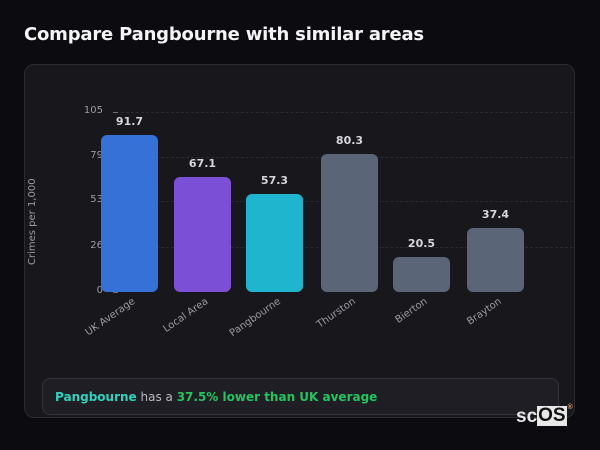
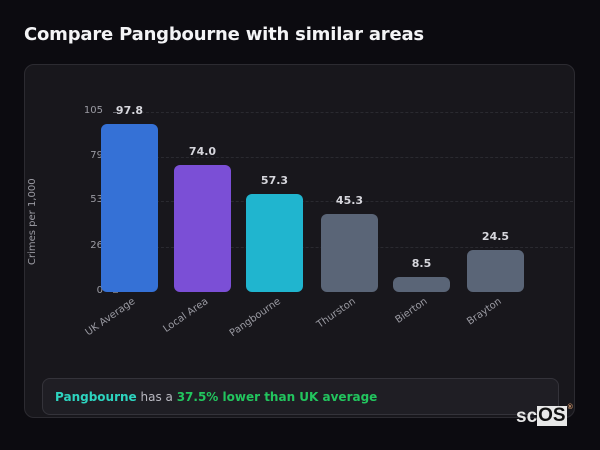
UK Average: 91.7 -> 97.8
Local Area: 67.1 -> 74.0
Thurston: 80.3 -> 45.3
Bierton: 20.5 -> 8.5
Brayton: 37.4 -> 24.5
